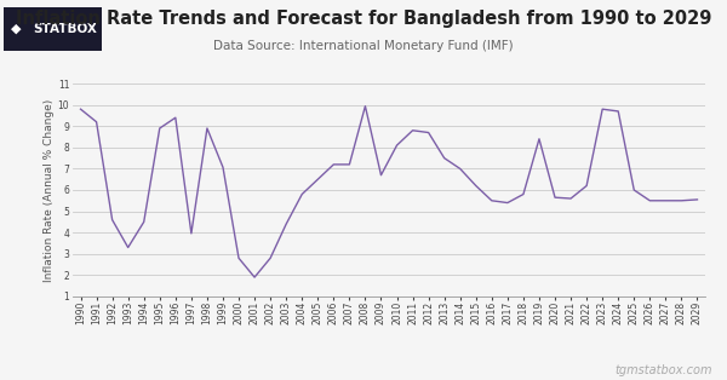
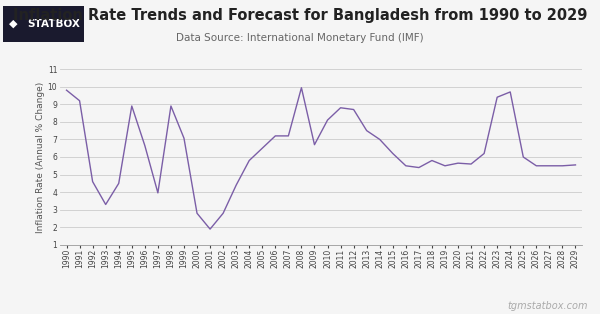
1996: 9.4 -> 6.7
2019: 8.4 -> 5.5
2023: 9.8 -> 9.4
